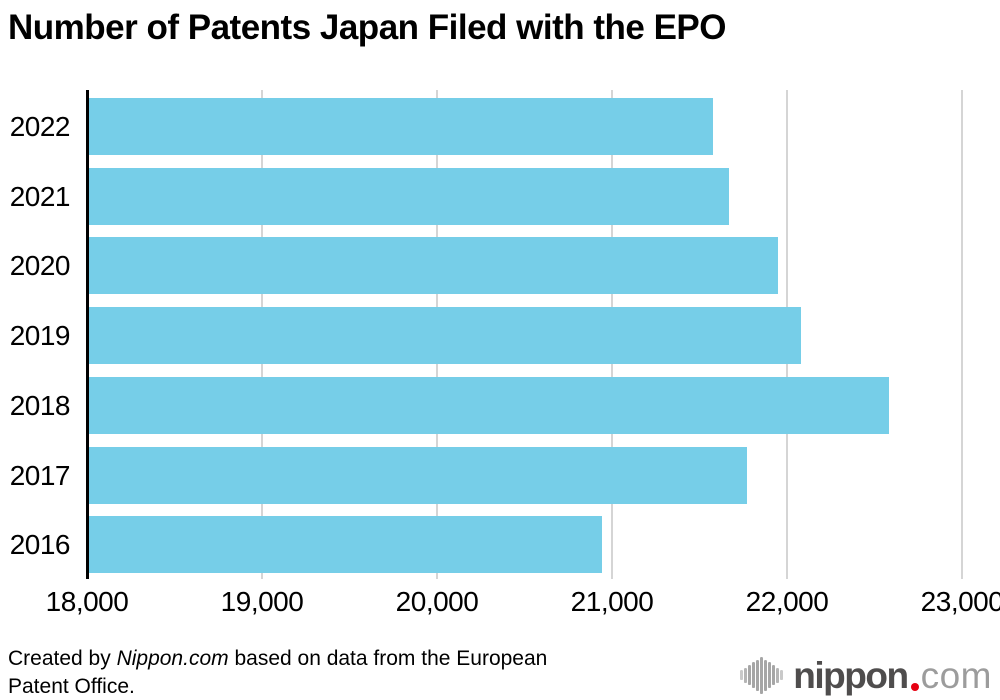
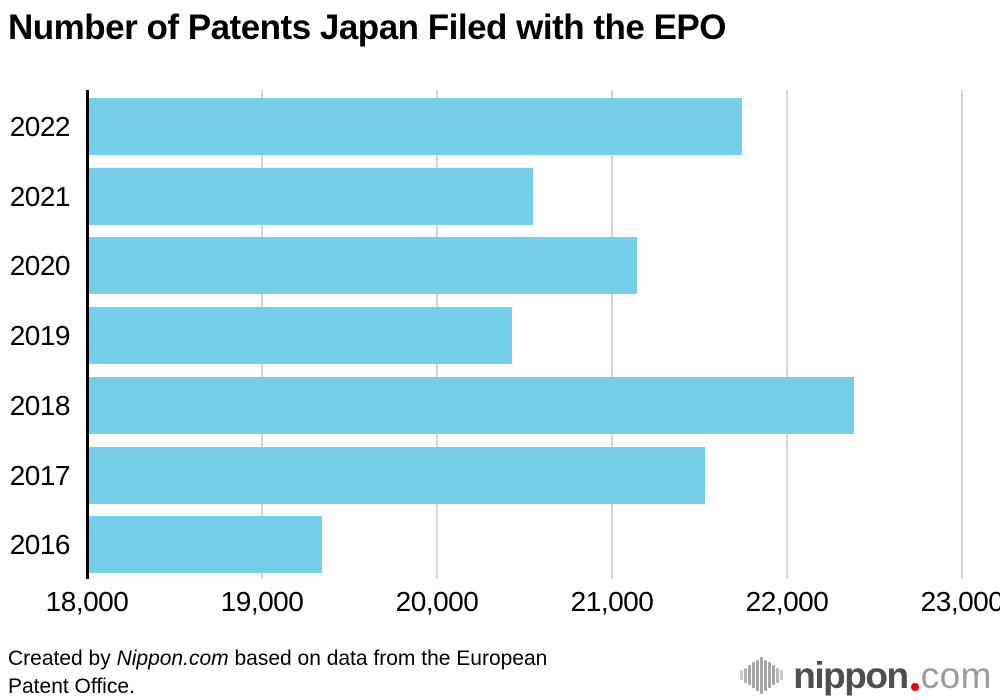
2022: 21580 -> 21740
2021: 21670 -> 20550
2020: 21950 -> 21140
2019: 22080 -> 20430
2018: 22580 -> 22380
2017: 21770 -> 21530
2016: 20940 -> 19340
